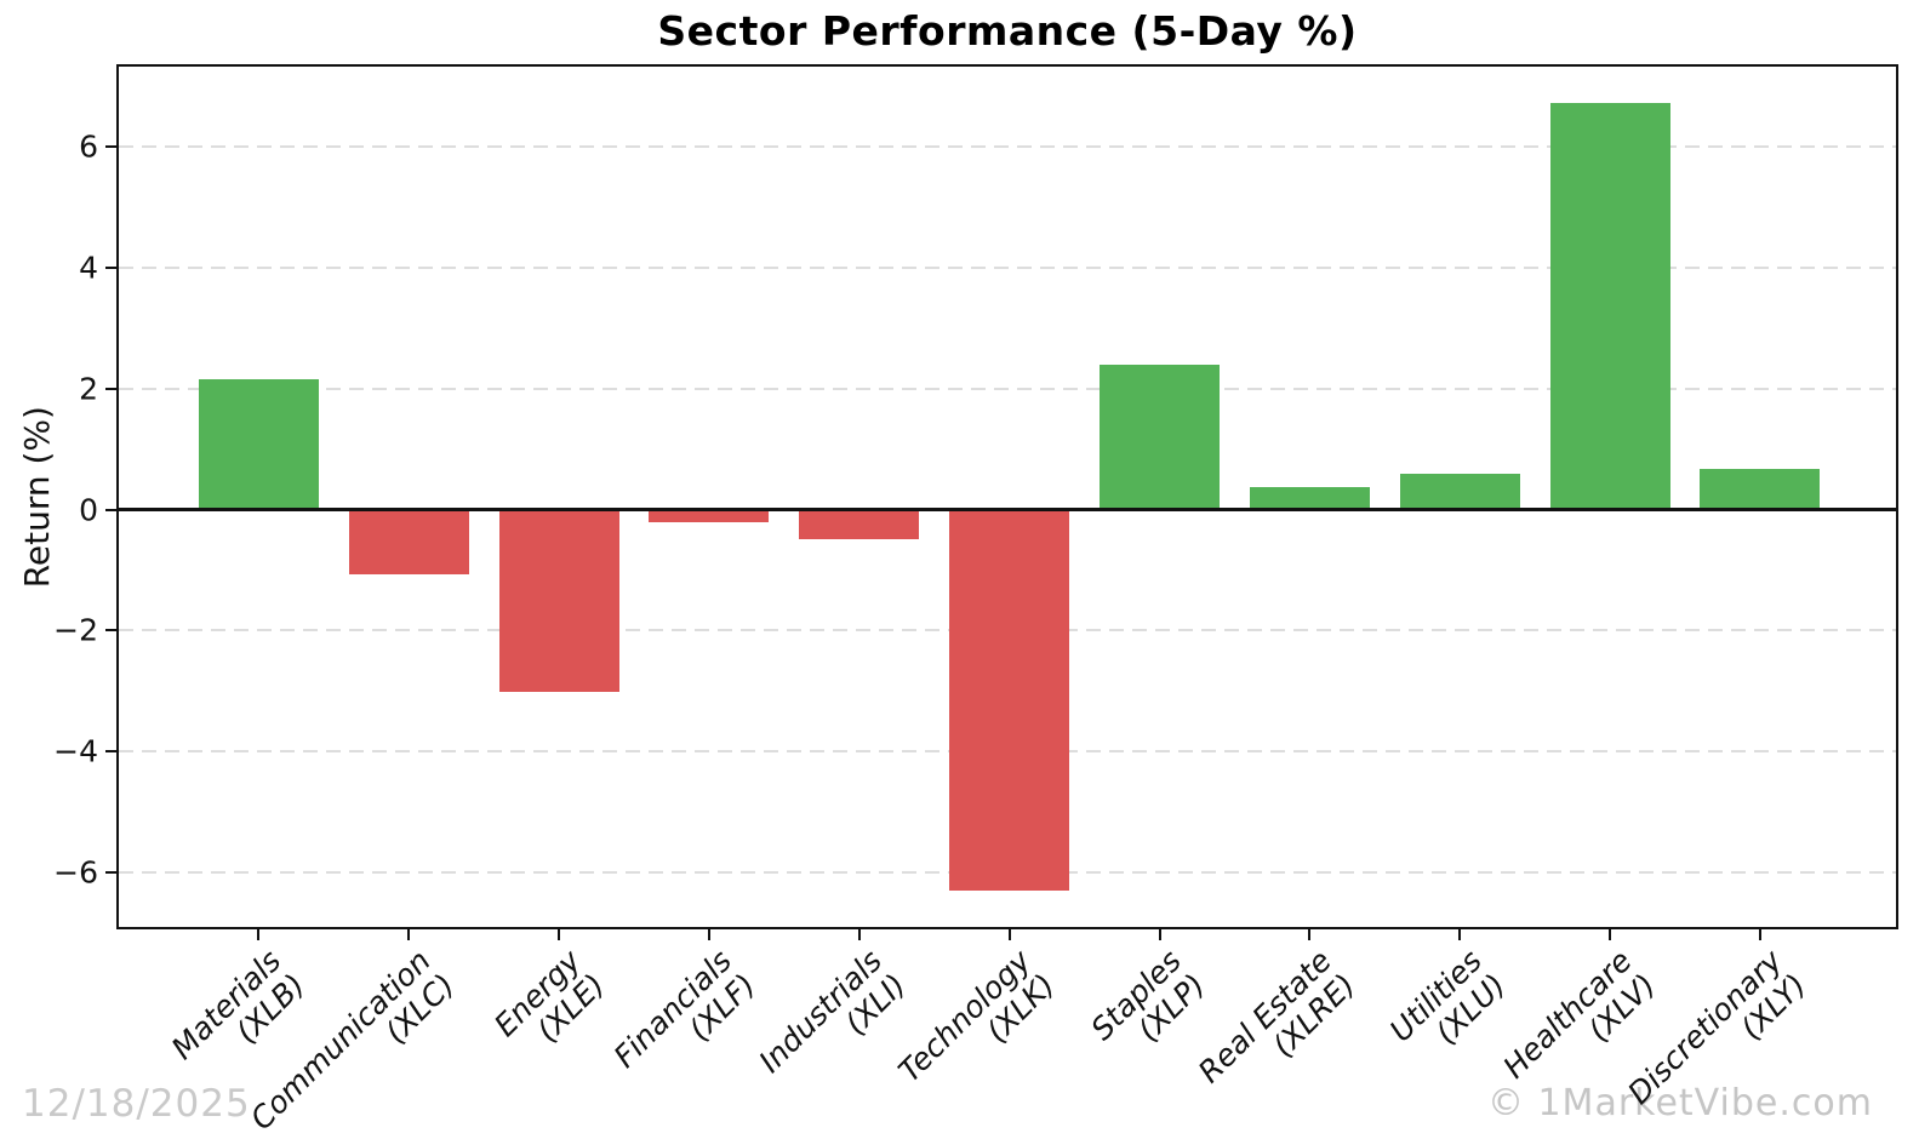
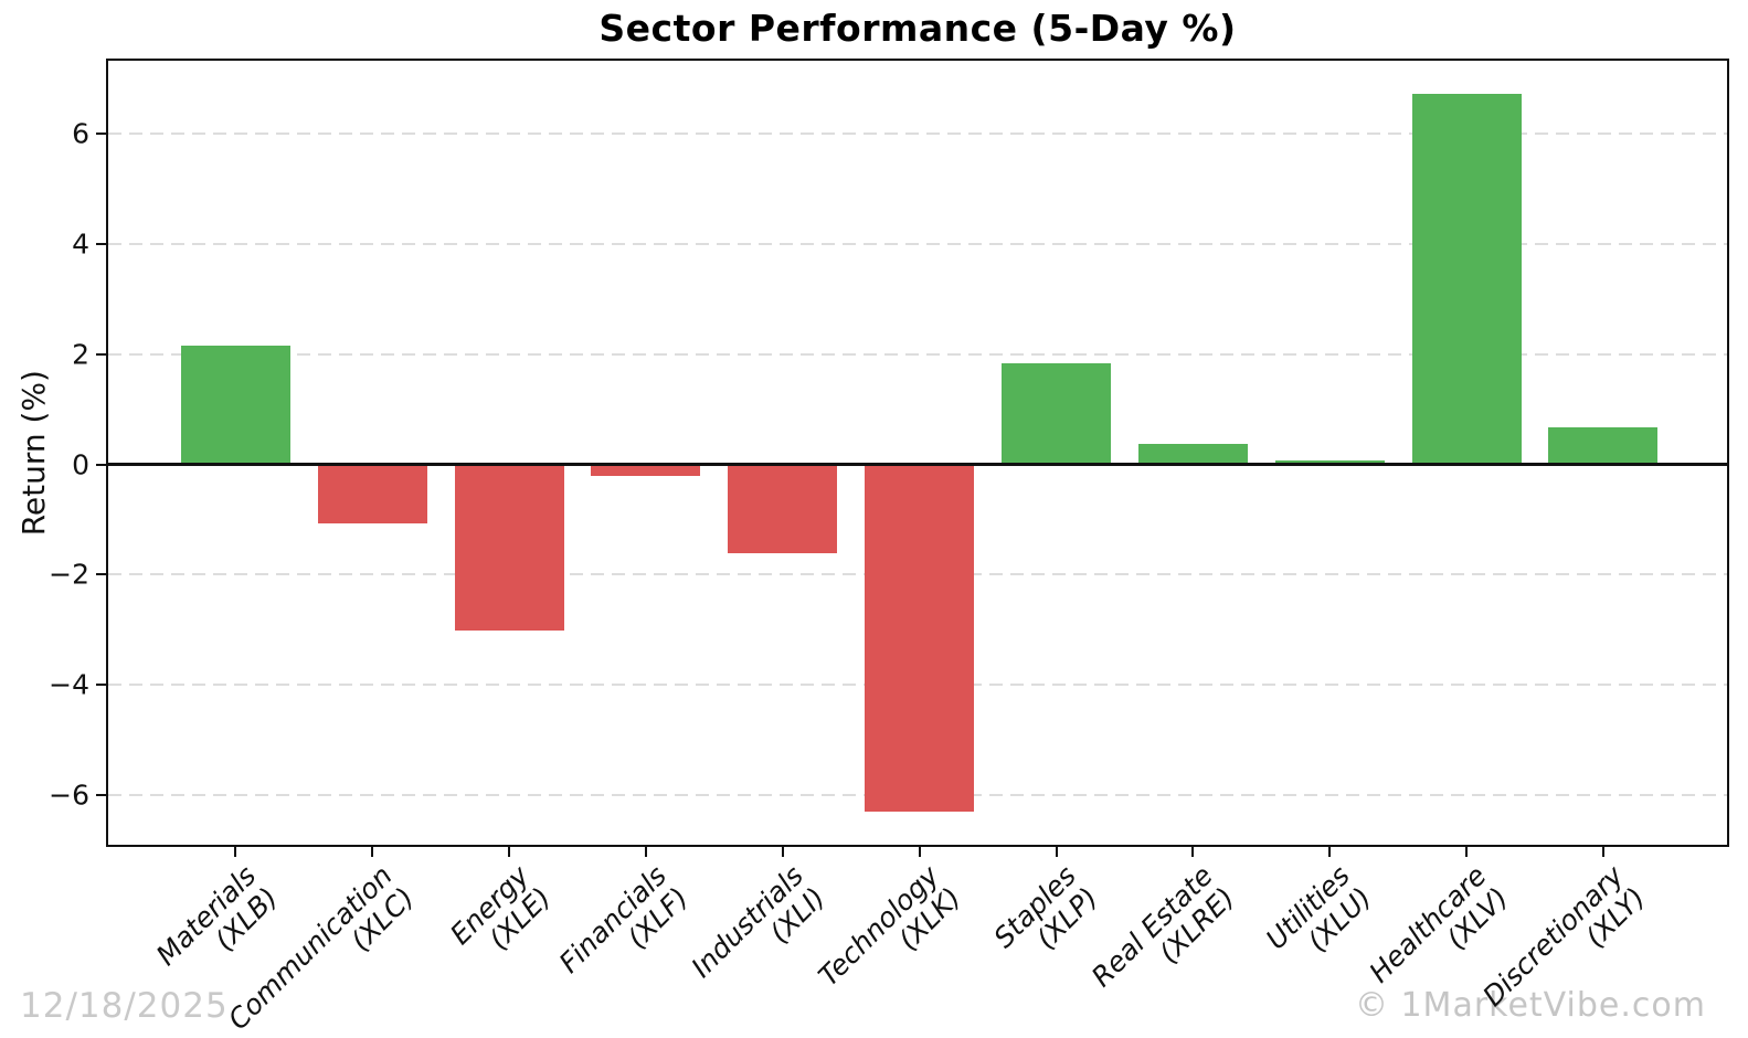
Industrials: -0.5 -> -1.6
Staples: 2.4 -> 1.8
Utilities: 0.6 -> 0.1
